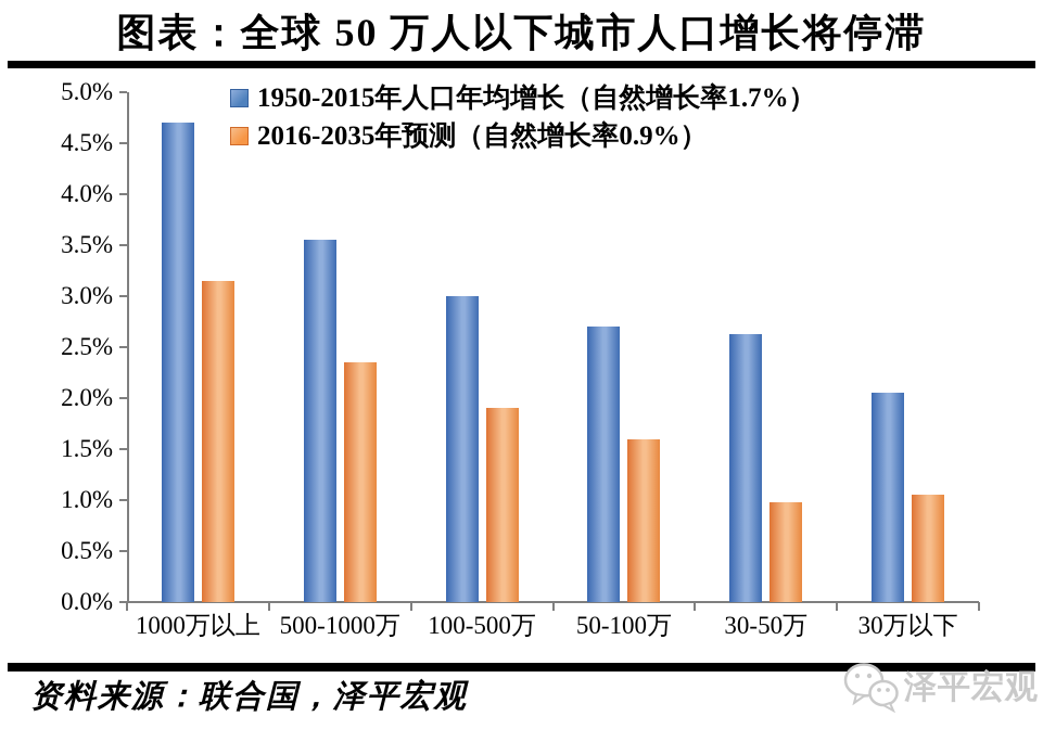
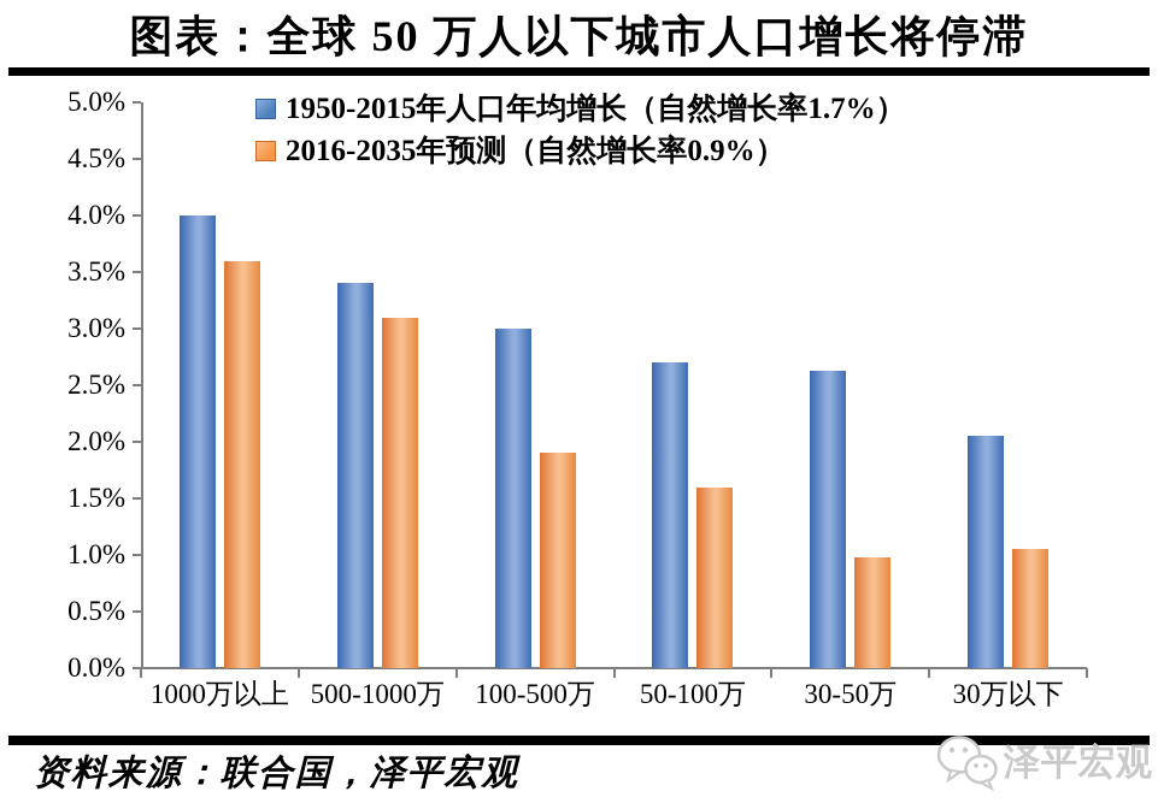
1950-2015年人口年均增长（自然增长率1.7%）/1000万以上: 4.7% -> 4.0%
2016-2035年预测（自然增长率0.9%）/1000万以上: 3.1% -> 3.6%
1950-2015年人口年均增长（自然增长率1.7%）/500-1000万: 3.5% -> 3.4%
2016-2035年预测（自然增长率0.9%）/500-1000万: 2.4% -> 3.1%
